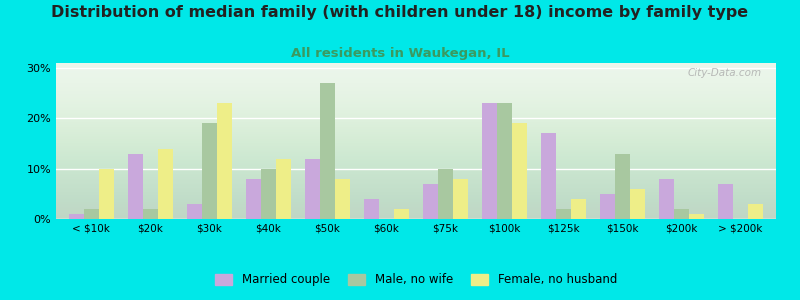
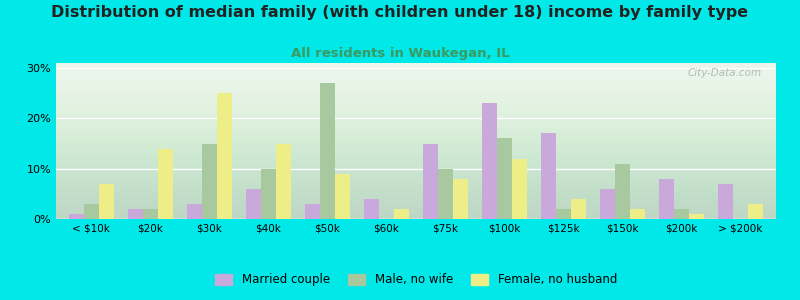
Male, no wife/< $10k: 2% -> 3%
Female, no husband/< $10k: 10% -> 7%
Married couple/$20k: 13% -> 2%
Male, no wife/$30k: 19% -> 15%
Female, no husband/$30k: 23% -> 25%
Married couple/$40k: 8% -> 6%
Female, no husband/$40k: 12% -> 15%
Married couple/$50k: 12% -> 3%
Female, no husband/$50k: 8% -> 9%
Married couple/$75k: 7% -> 15%
Male, no wife/$100k: 23% -> 16%
Female, no husband/$100k: 19% -> 12%
Married couple/$150k: 5% -> 6%
Male, no wife/$150k: 13% -> 11%
Female, no husband/$150k: 6% -> 2%
